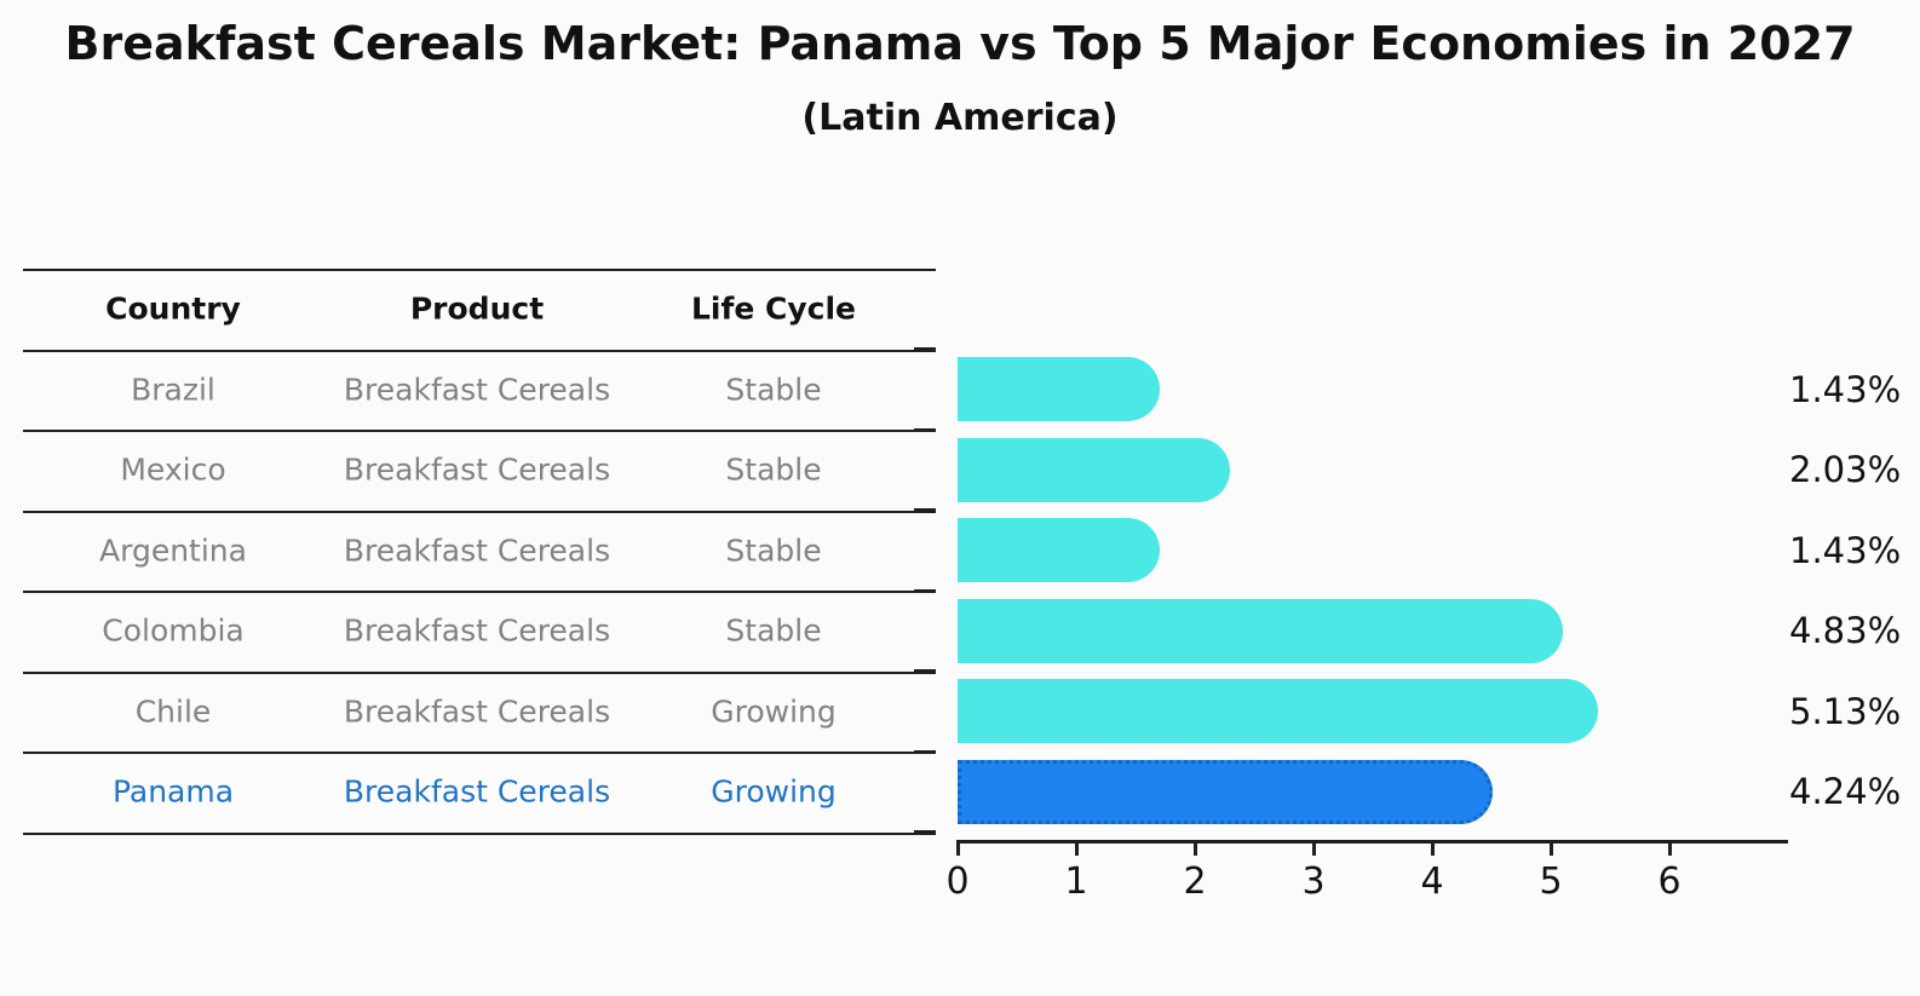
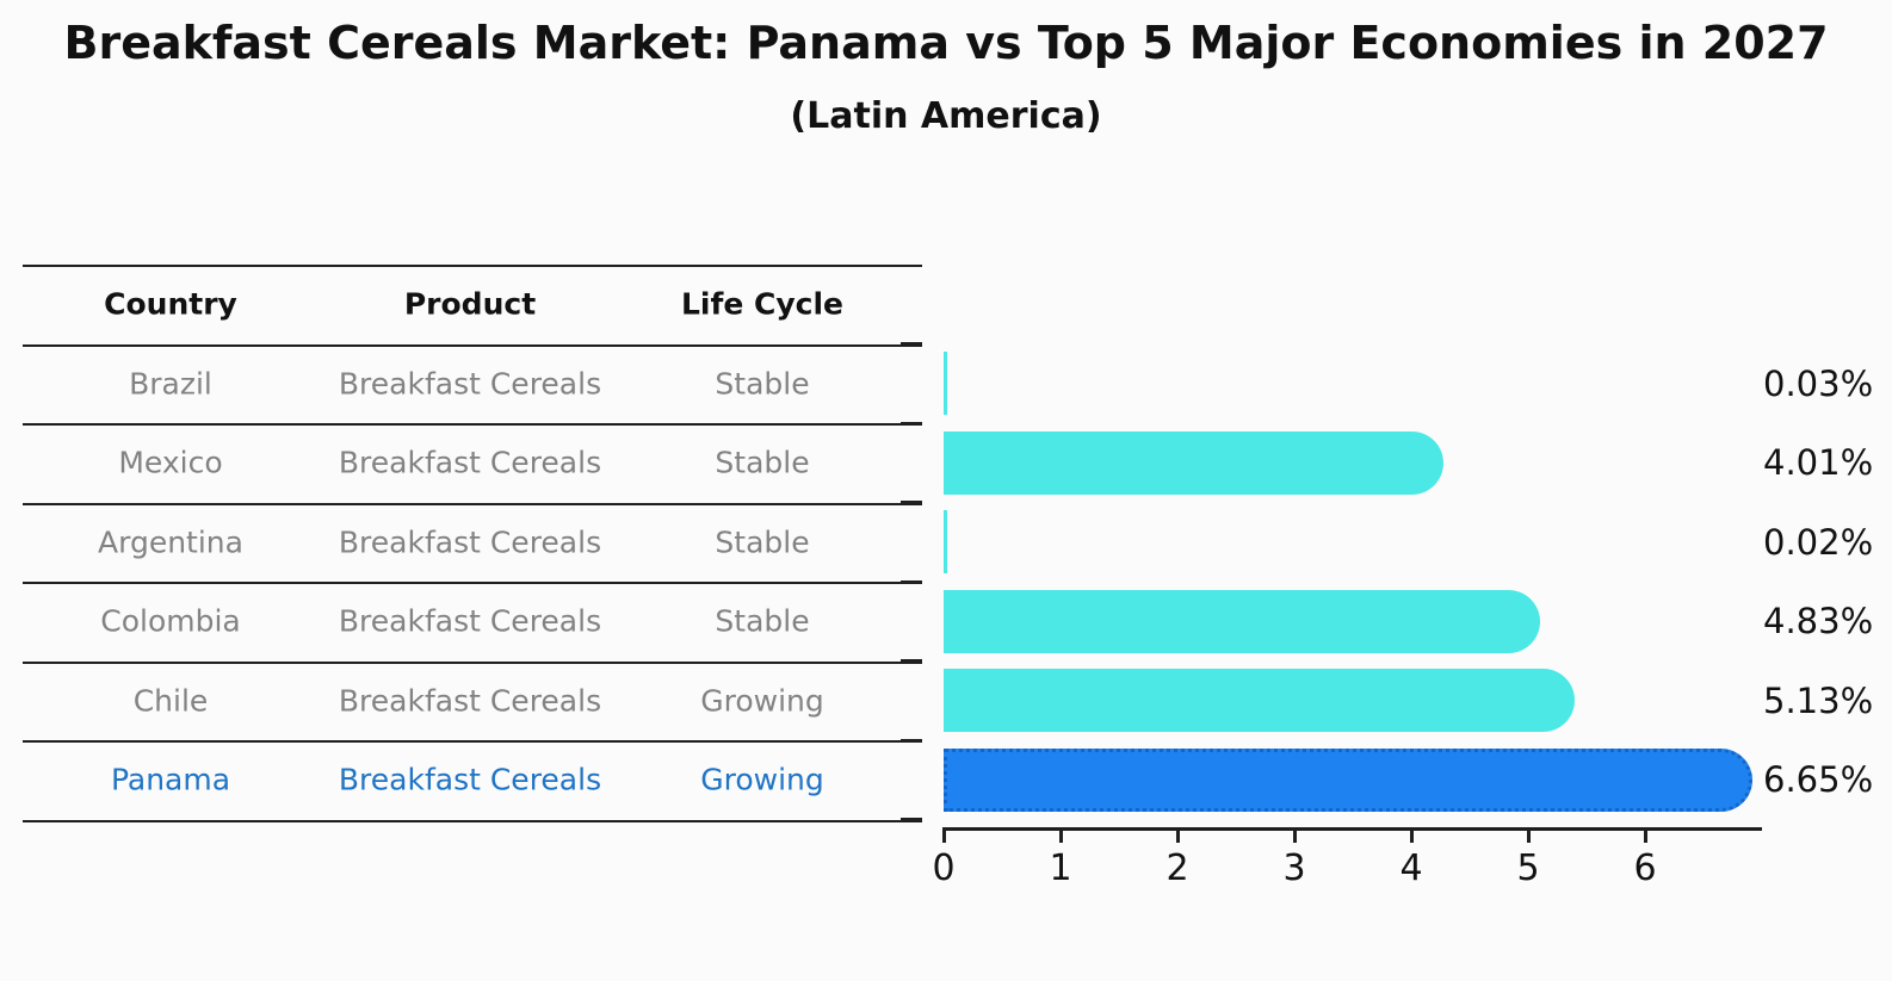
Brazil: 1.43% -> 0.03%
Mexico: 2.03% -> 4.01%
Argentina: 1.43% -> 0.02%
Panama: 4.24% -> 6.65%
